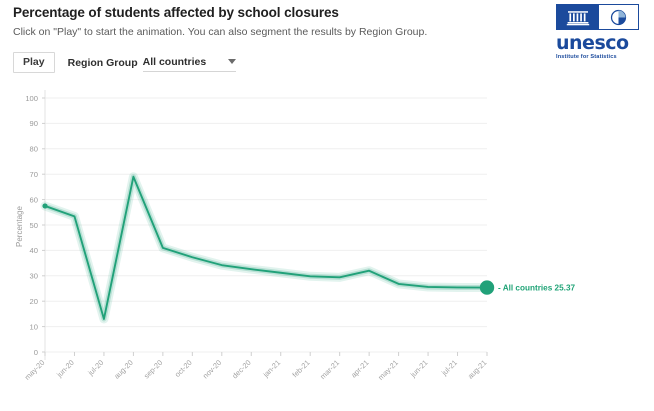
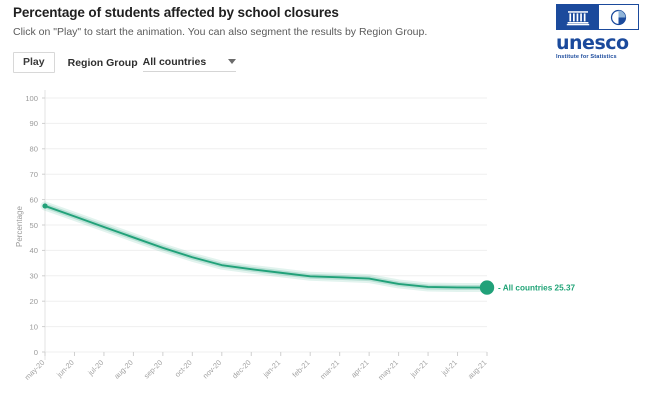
jul-20: 13 -> 49
aug-20: 69 -> 45
apr-21: 32 -> 29
